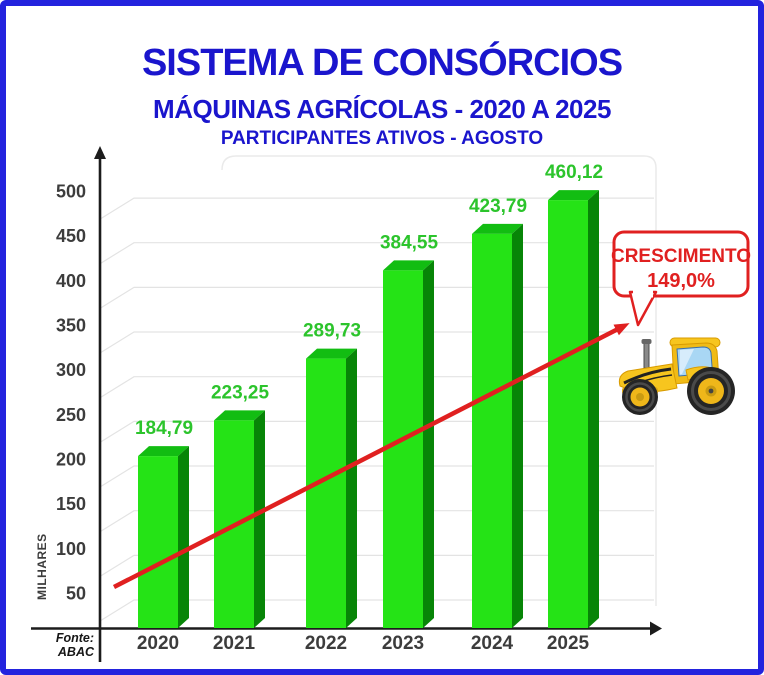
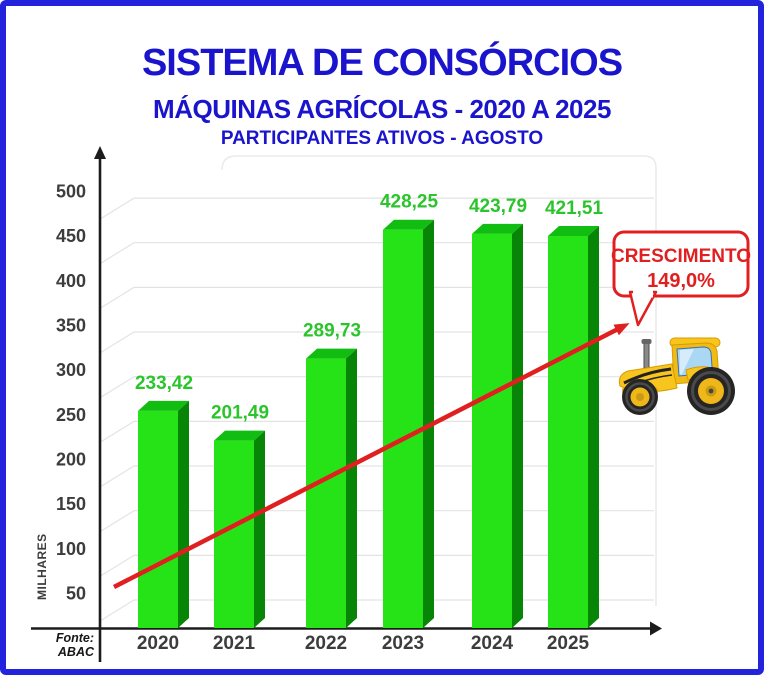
2020: 184,79 -> 233,42
2021: 223,25 -> 201,49
2023: 384,55 -> 428,25
2025: 460,12 -> 421,51
